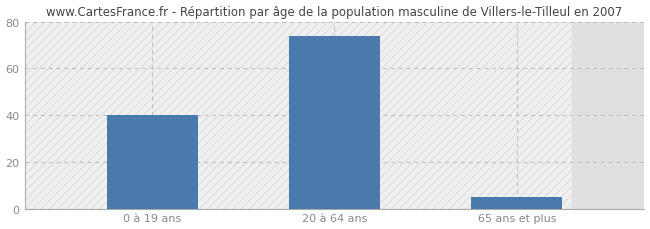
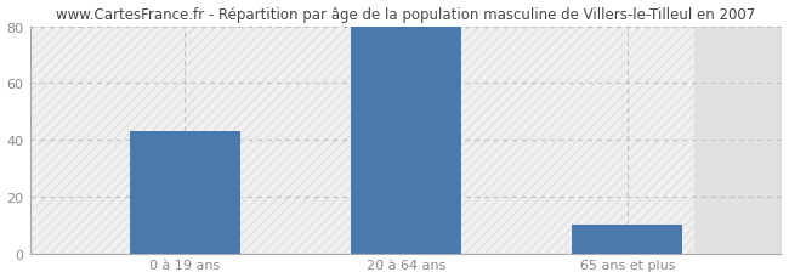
0 à 19 ans: 40 -> 43
20 à 64 ans: 74 -> 80
65 ans et plus: 5 -> 10
